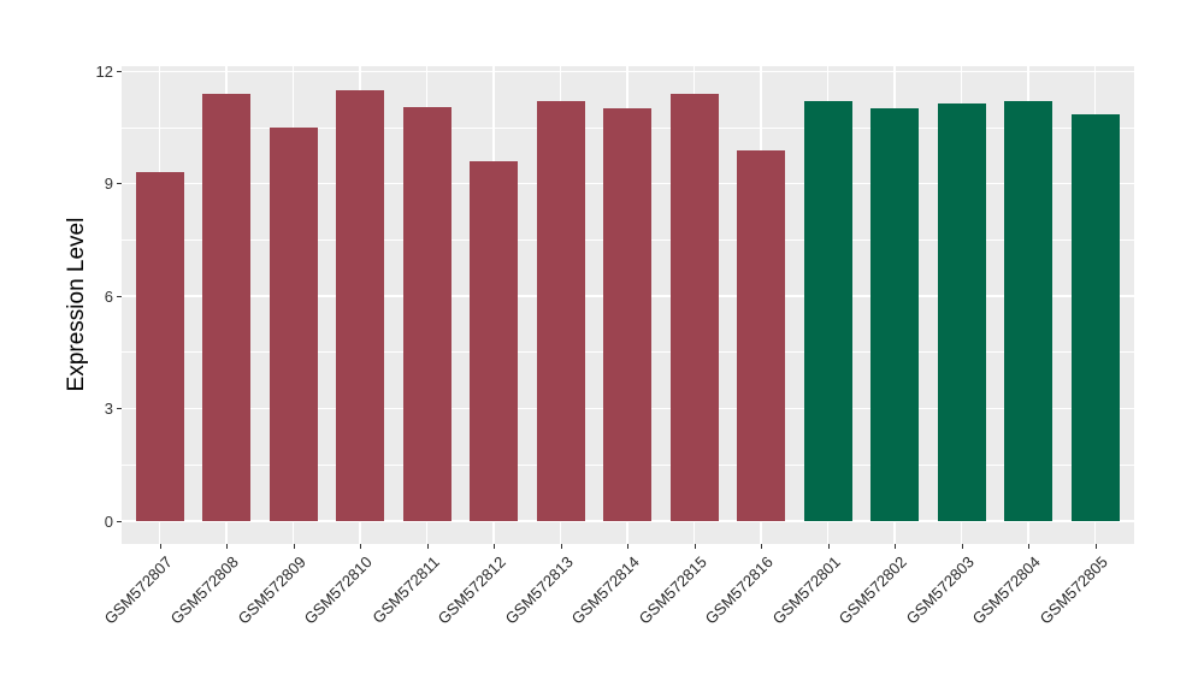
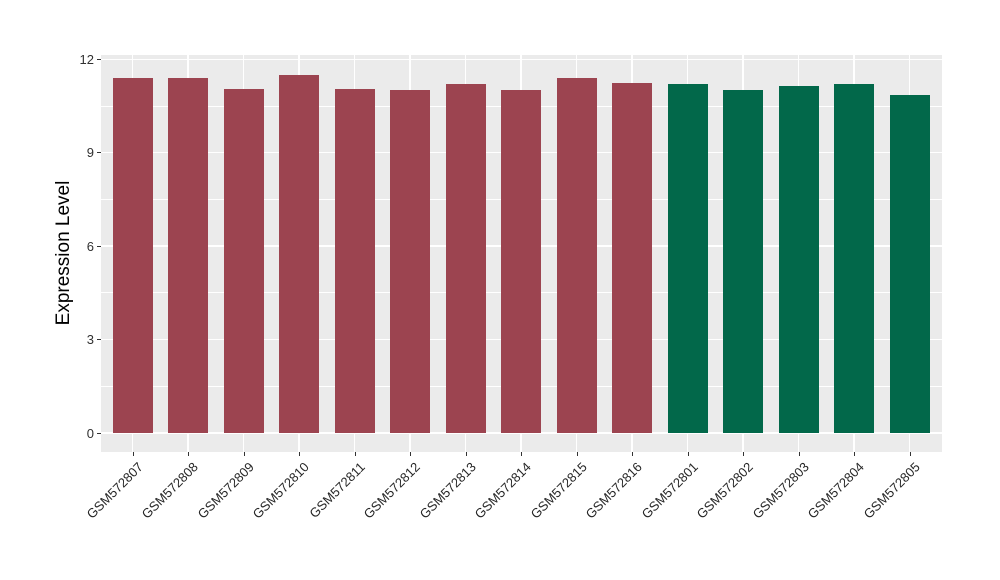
GSM572807: 9.3 -> 11.4
GSM572809: 10.5 -> 11.1
GSM572812: 9.6 -> 11.0
GSM572816: 9.9 -> 11.2
